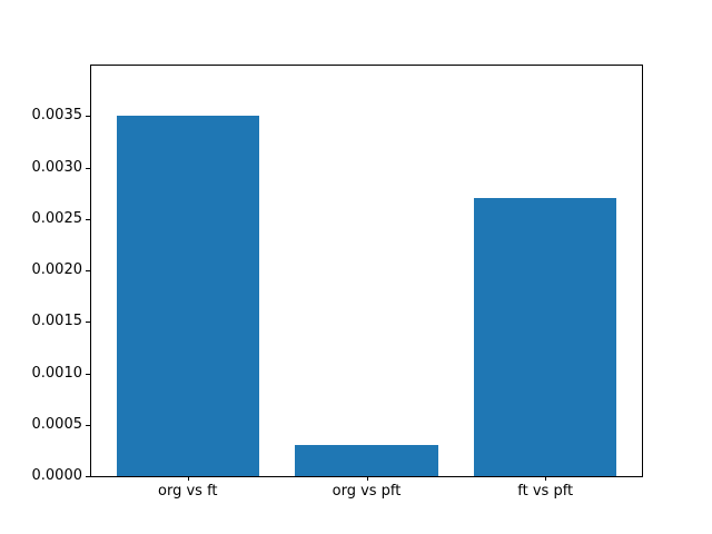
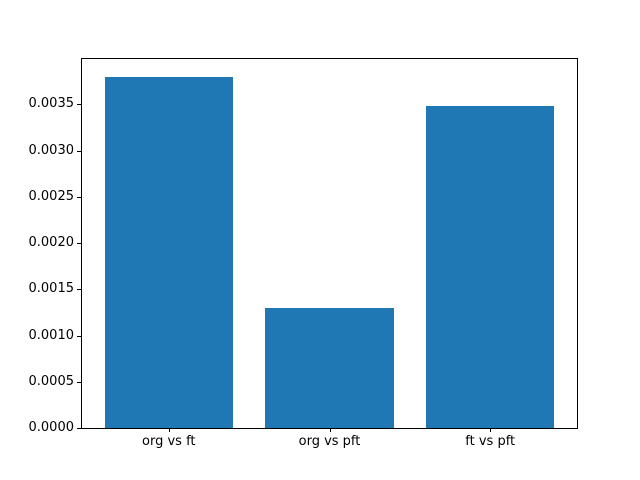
org vs ft: 0.0035 -> 0.0038
org vs pft: 0.0003 -> 0.0013
ft vs pft: 0.0027 -> 0.0035
